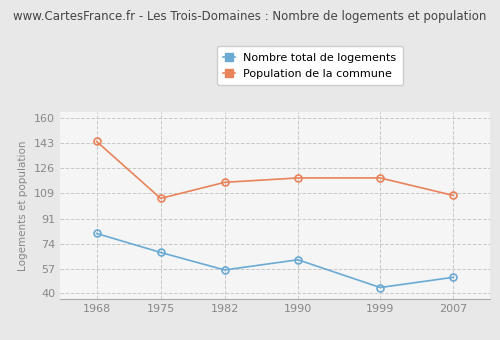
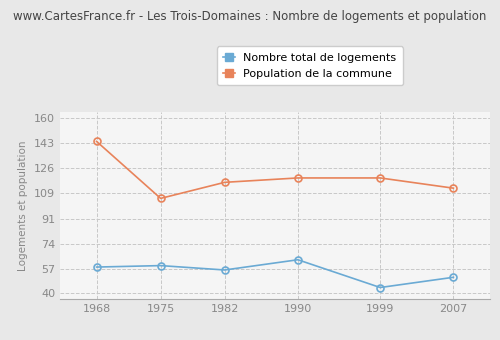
Nombre total de logements/1968: 81 -> 58
Nombre total de logements/1975: 68 -> 59
Population de la commune/2007: 107 -> 112
